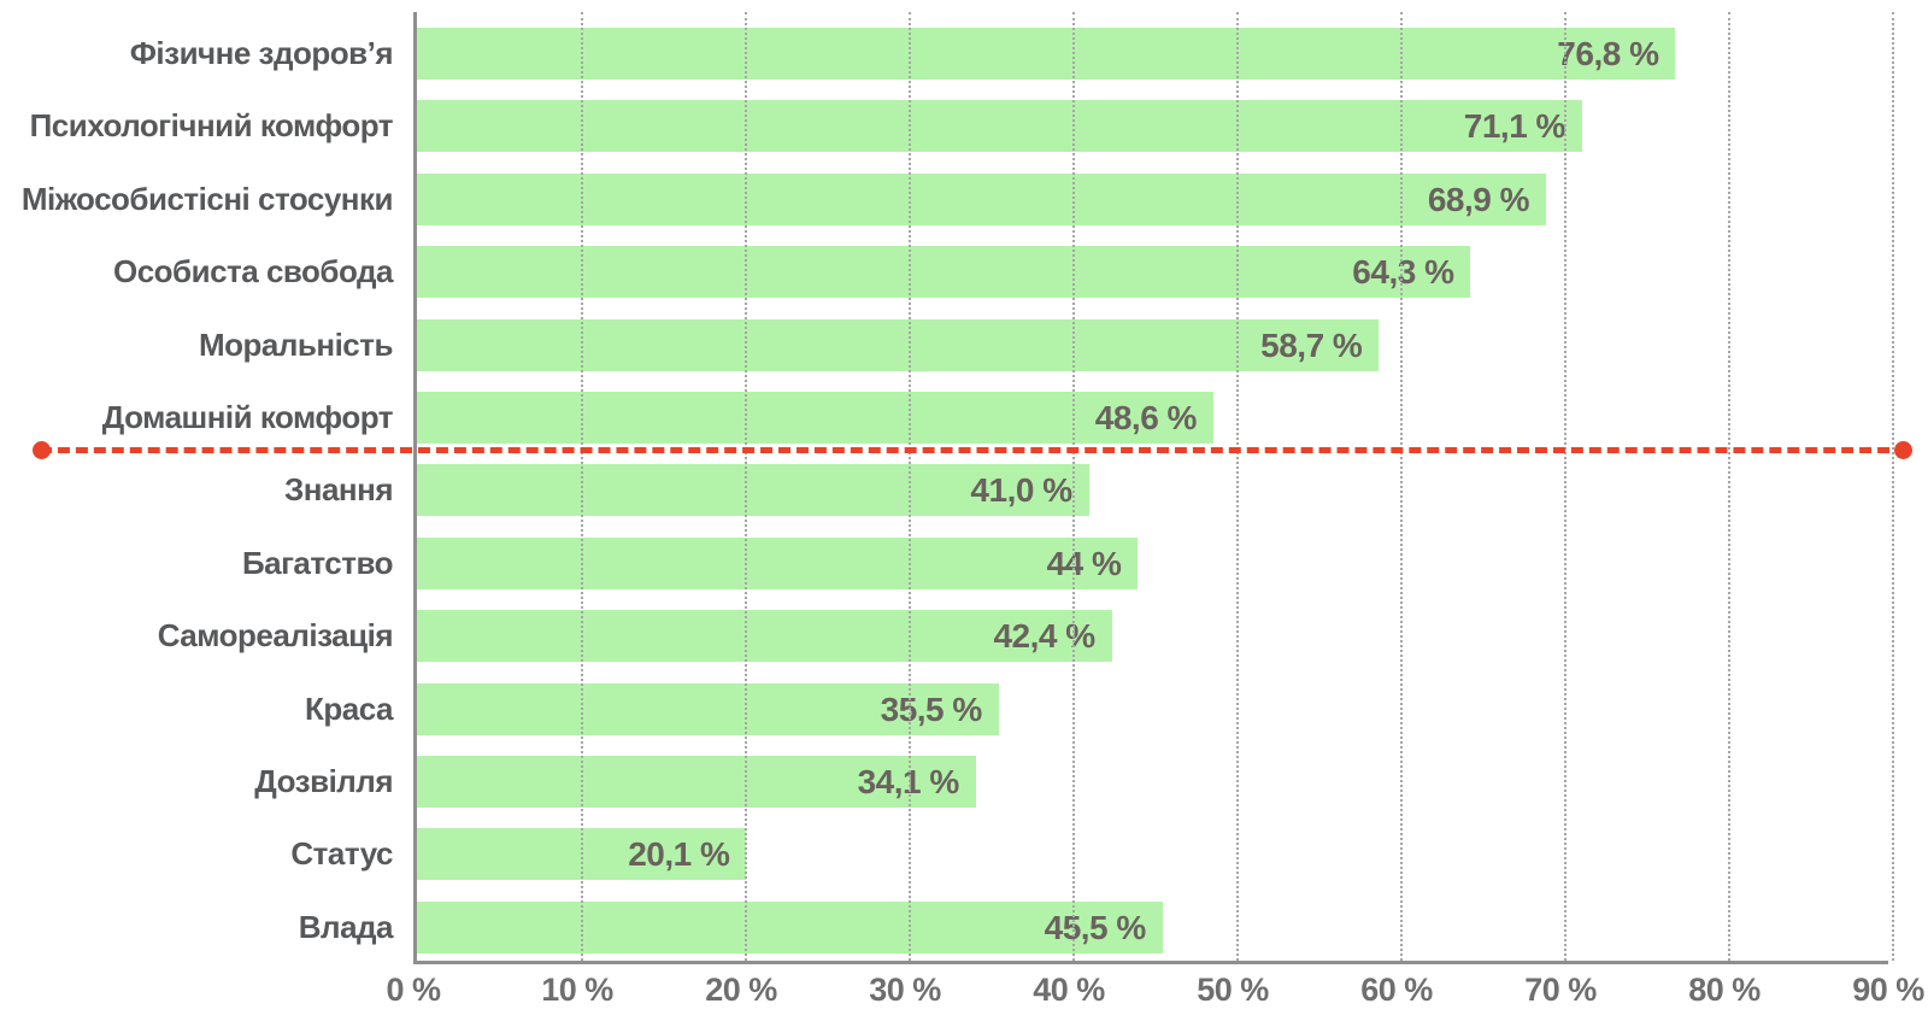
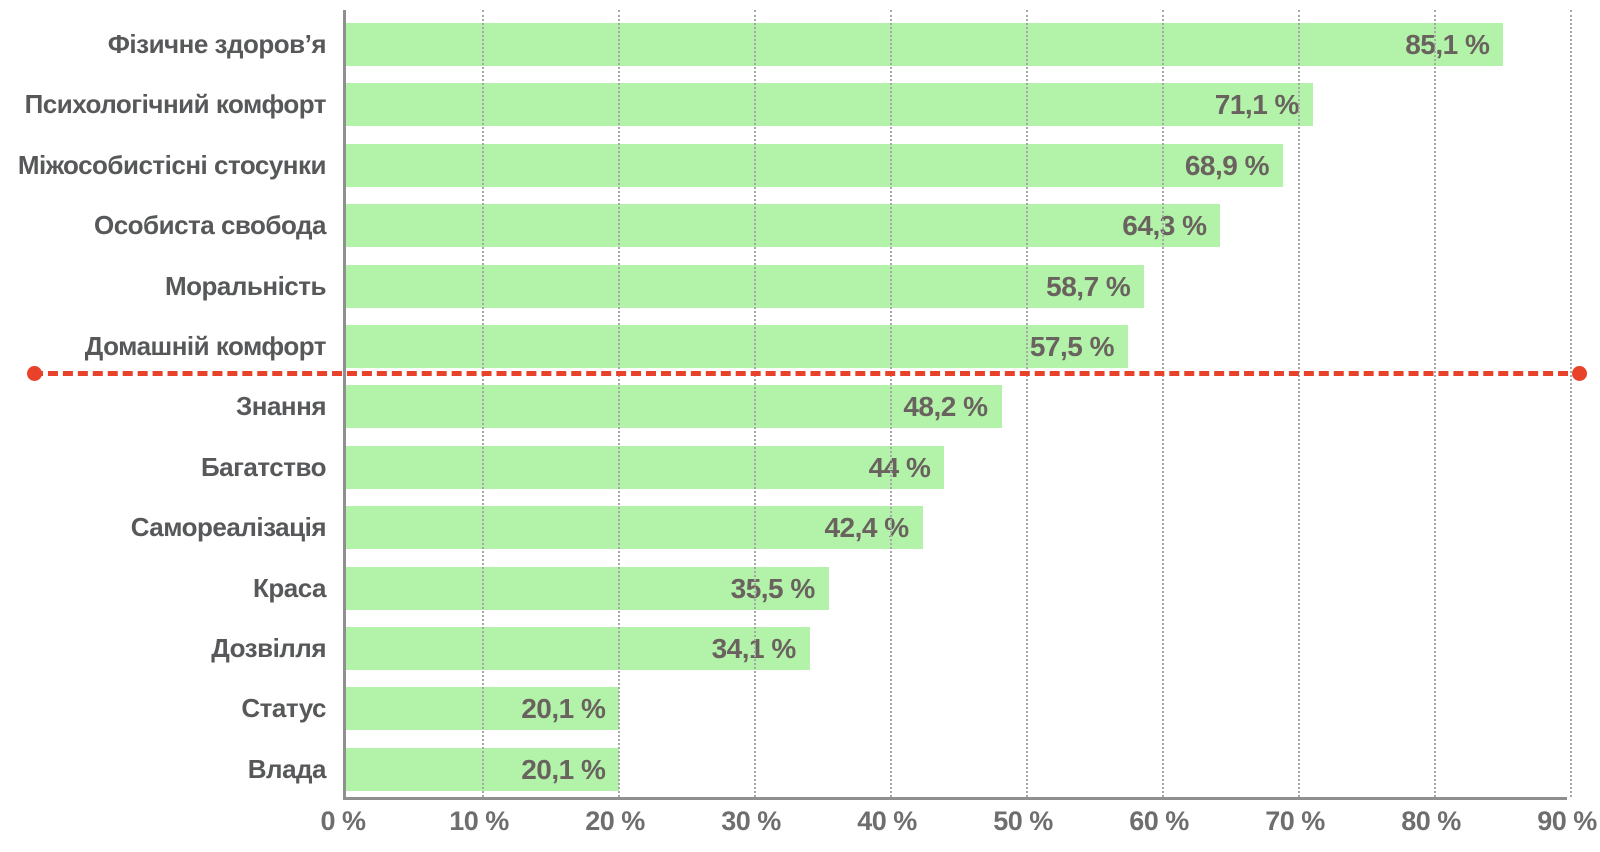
Фізичне здоров’я: 76,8 -> 85,1
Домашній комфорт: 48,6 -> 57,5
Знання: 41,0 -> 48,2
Влада: 45,5 -> 20,1
